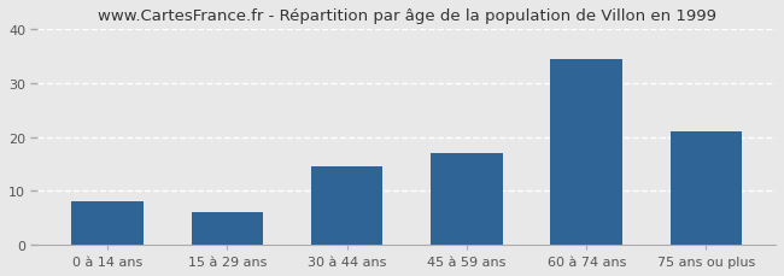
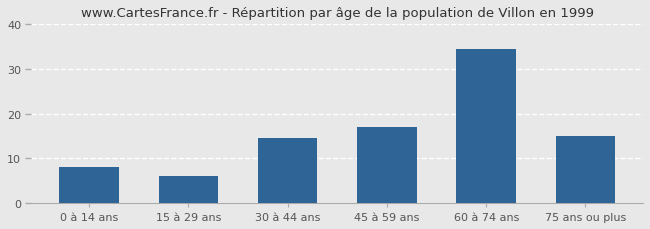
75 ans ou plus: 21.0 -> 15.0
